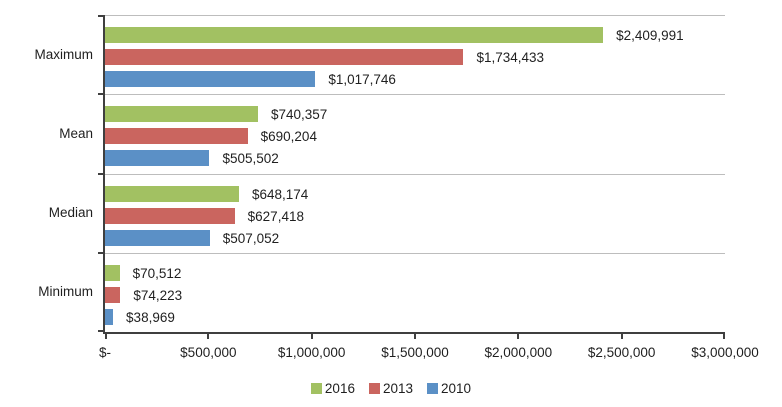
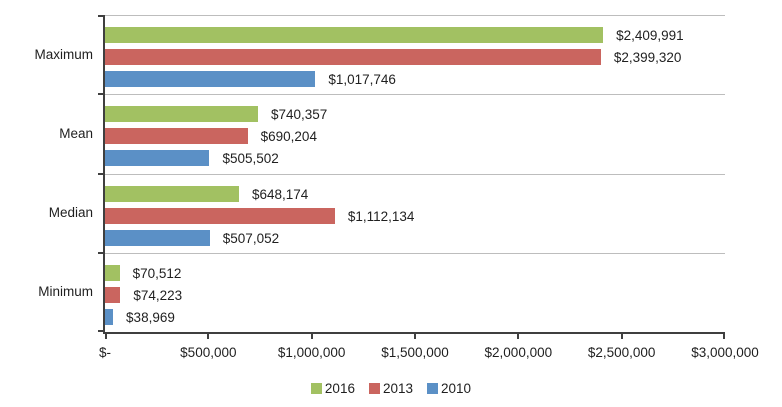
2013/Maximum: $1,734,433 -> $2,399,320
2013/Median: $627,418 -> $1,112,134
